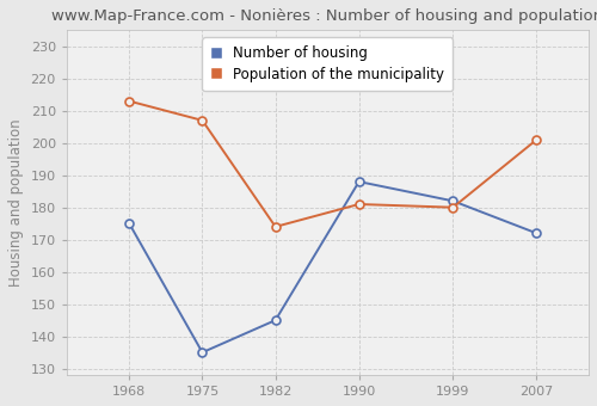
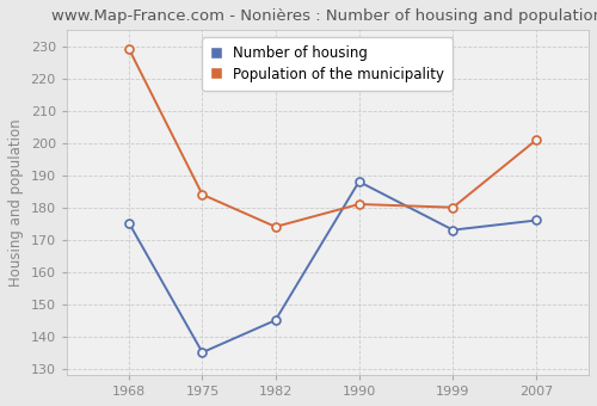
Population of the municipality/1968: 213 -> 229
Population of the municipality/1975: 207 -> 184
Number of housing/1999: 182 -> 173
Number of housing/2007: 172 -> 176
